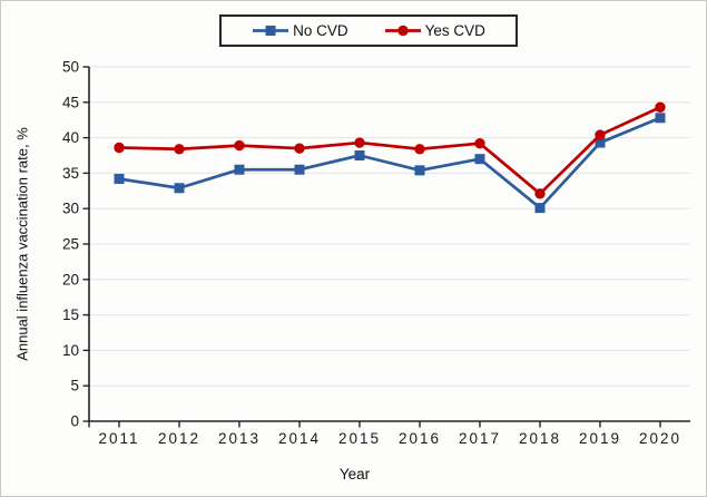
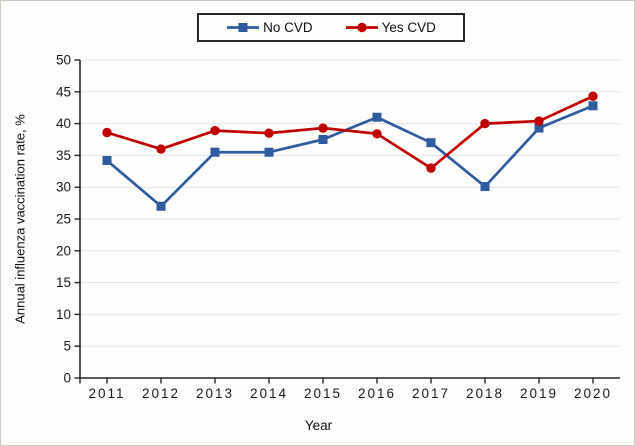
No CVD/2012: 33 -> 27
Yes CVD/2012: 38 -> 36
No CVD/2016: 35 -> 41
Yes CVD/2017: 39 -> 33
Yes CVD/2018: 32 -> 40
